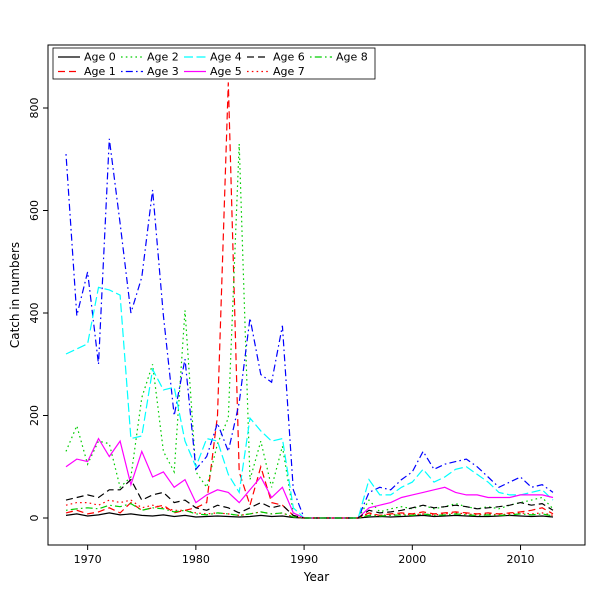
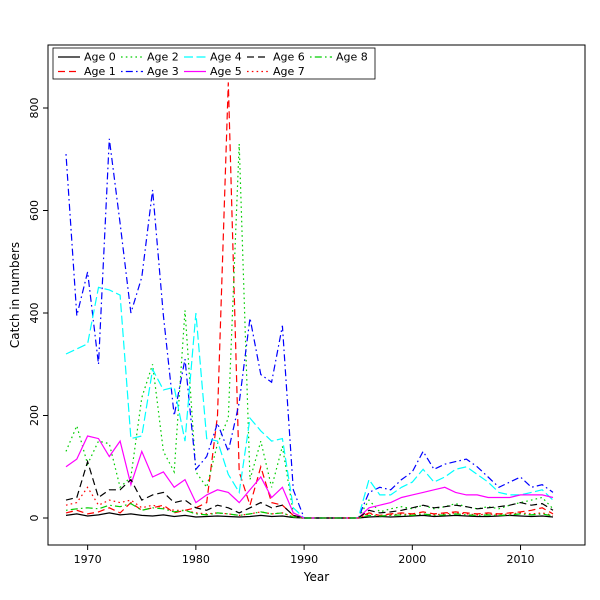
Age 5/1970: 110 -> 160
Age 6/1970: 40 -> 110
Age 7/1970: 30 -> 60
Age 4/1980: 100 -> 400
